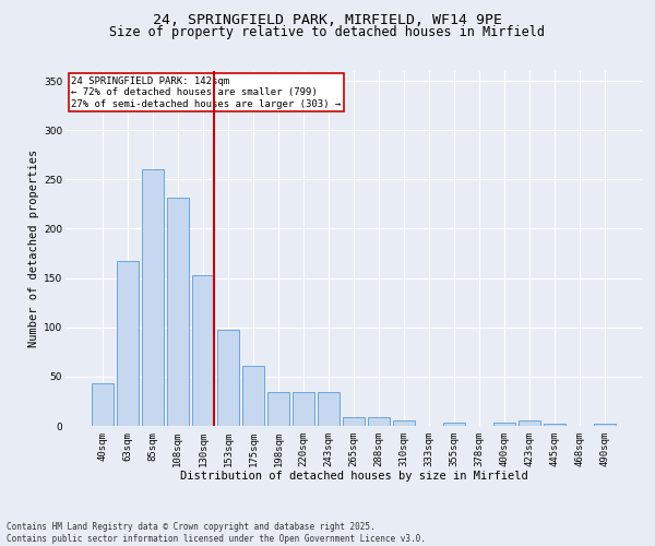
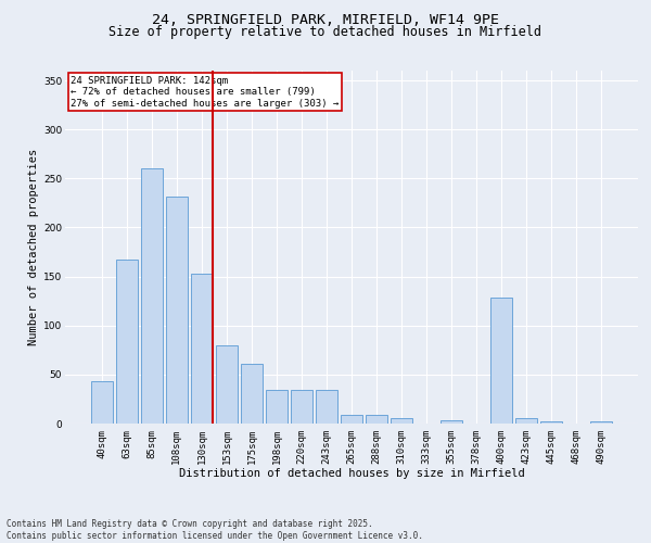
153sqm: 97 -> 80
400sqm: 3 -> 128
